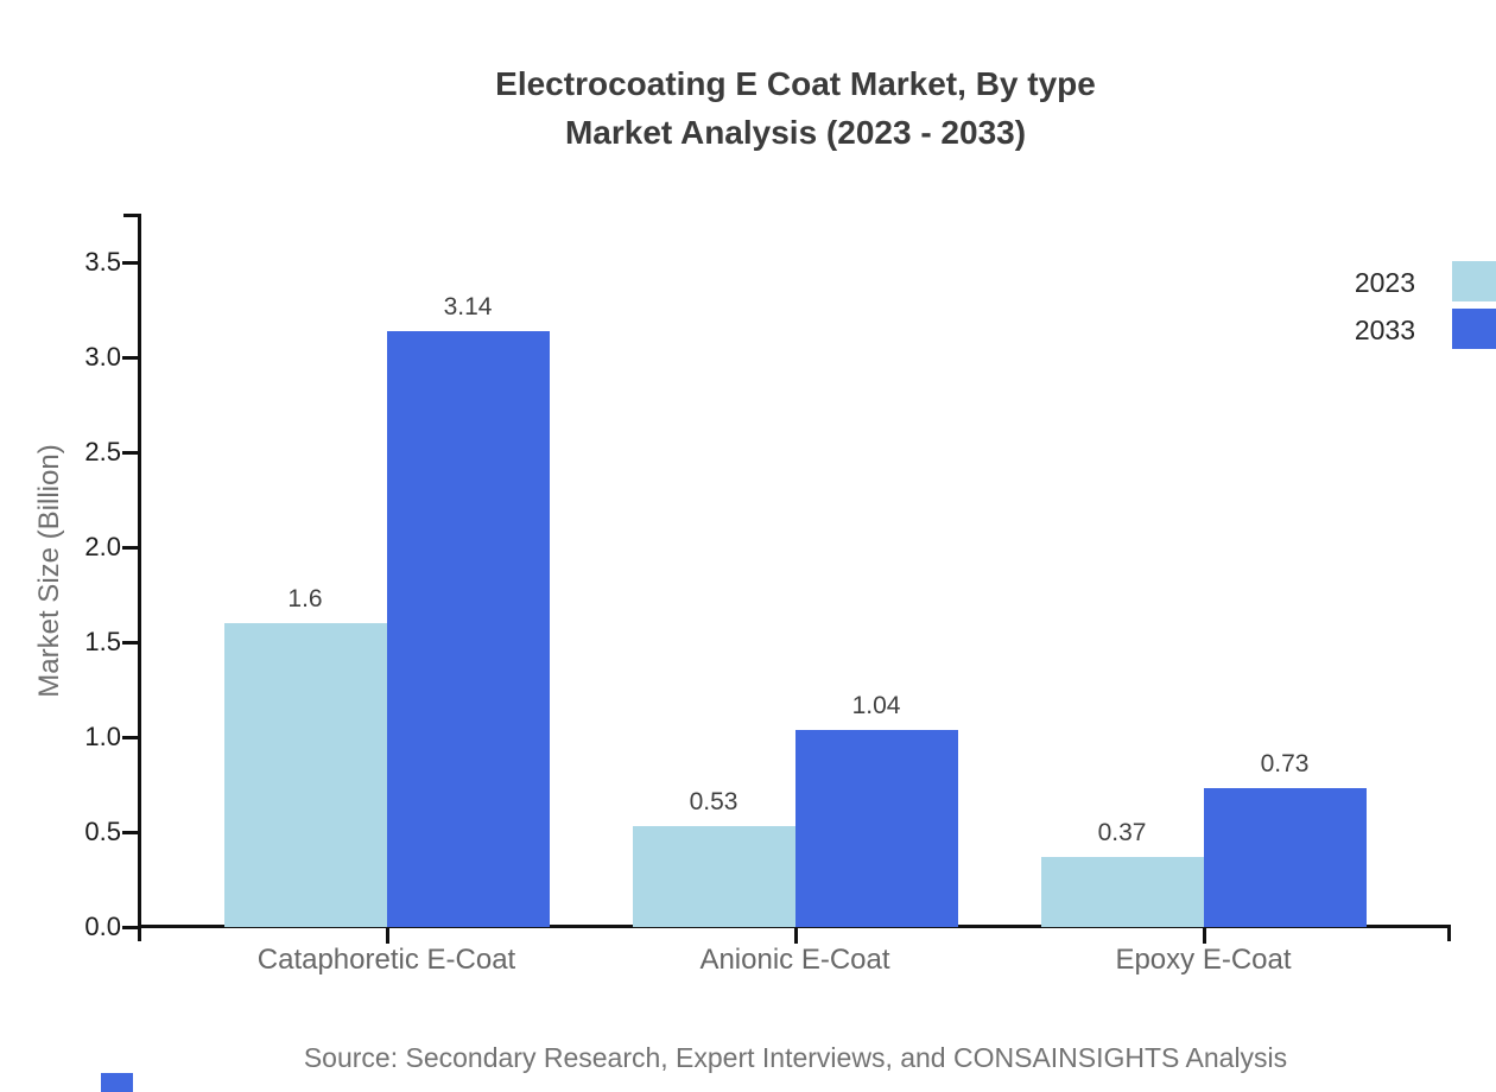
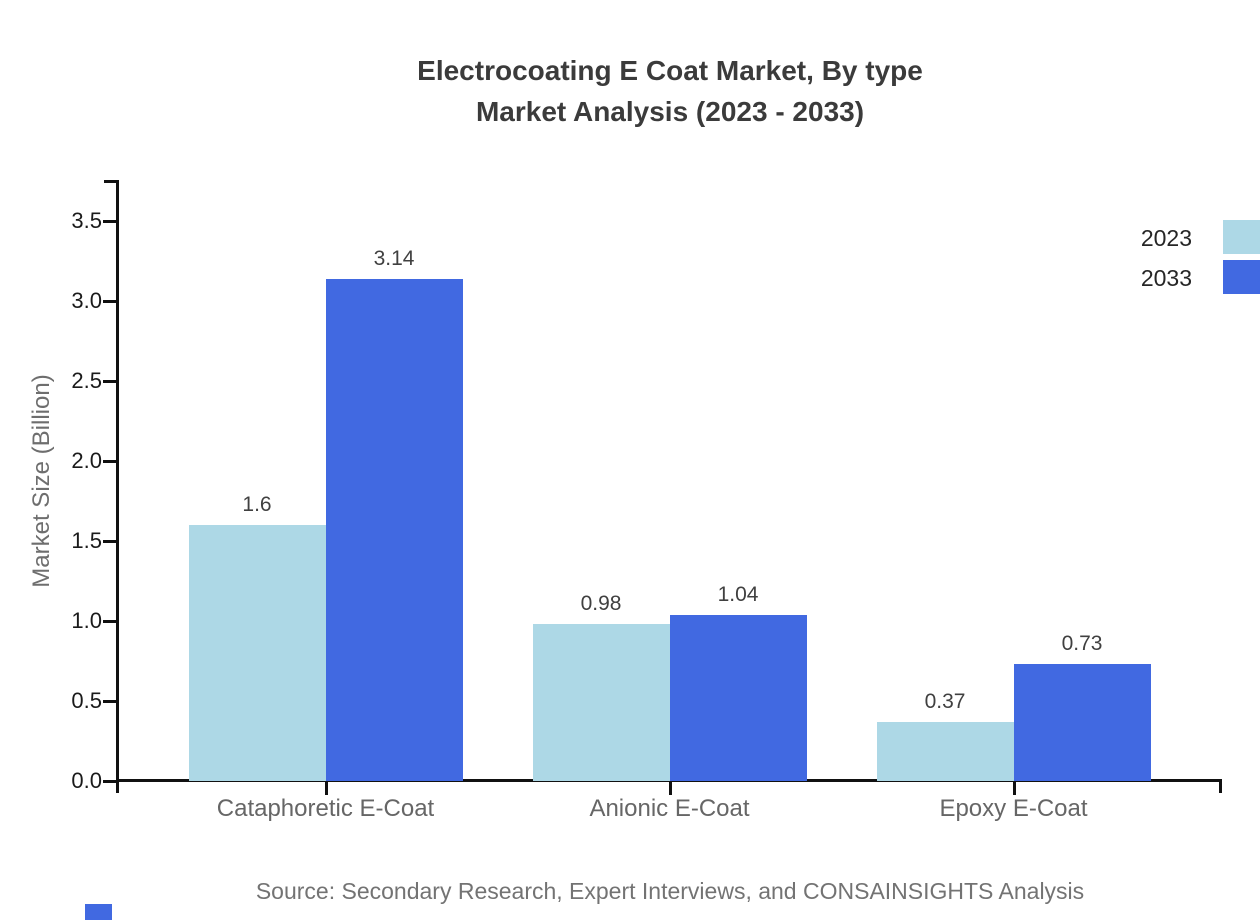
2023/Anionic E-Coat: 0.53 -> 0.98
